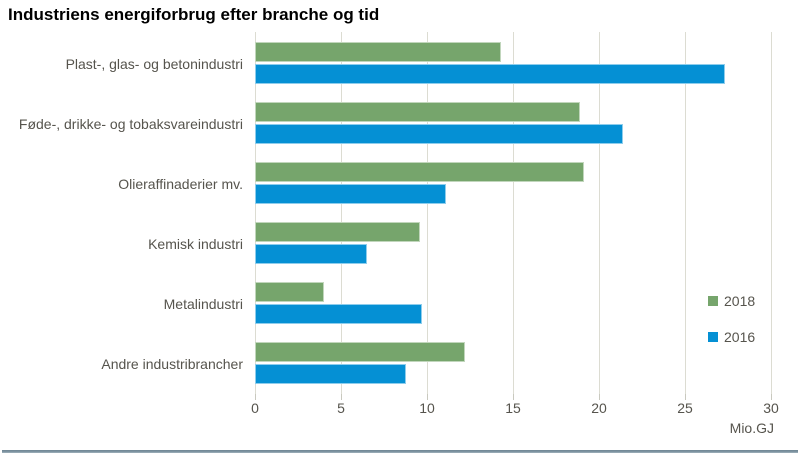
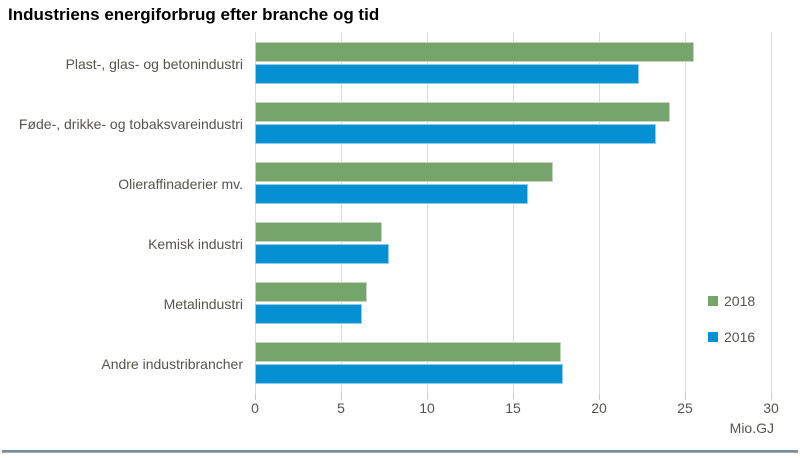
2018/Plast-, glas- og betonindustri: 14.3 -> 25.5
2016/Plast-, glas- og betonindustri: 27.3 -> 22.3
2018/Føde-, drikke- og tobaksvareindustri: 18.9 -> 24.1
2016/Føde-, drikke- og tobaksvareindustri: 21.4 -> 23.3
2018/Olieraffinaderier mv.: 19.1 -> 17.3
2016/Olieraffinaderier mv.: 11.1 -> 15.9
2018/Kemisk industri: 9.6 -> 7.4
2016/Kemisk industri: 6.5 -> 7.8
2018/Metalindustri: 4.0 -> 6.5
2016/Metalindustri: 9.7 -> 6.2
2018/Andre industribrancher: 12.2 -> 17.8
2016/Andre industribrancher: 8.8 -> 17.9
